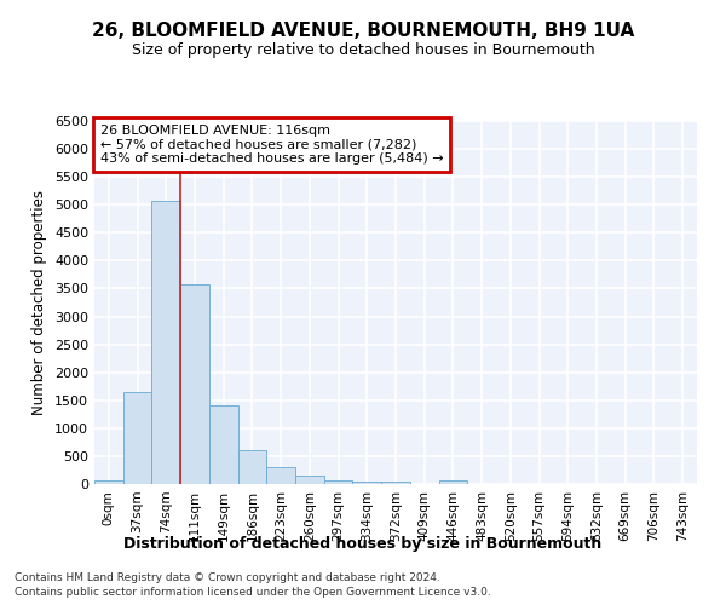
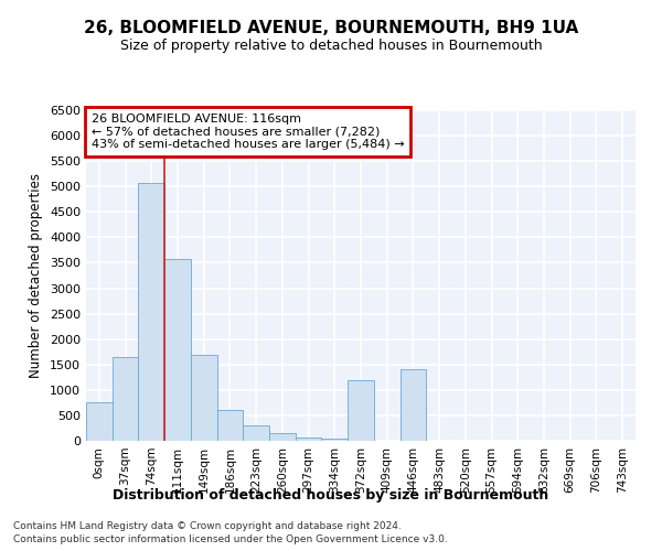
0sqm: 80 -> 750
149sqm: 1400 -> 1700
372sqm: 50 -> 1200
446sqm: 60 -> 1400
